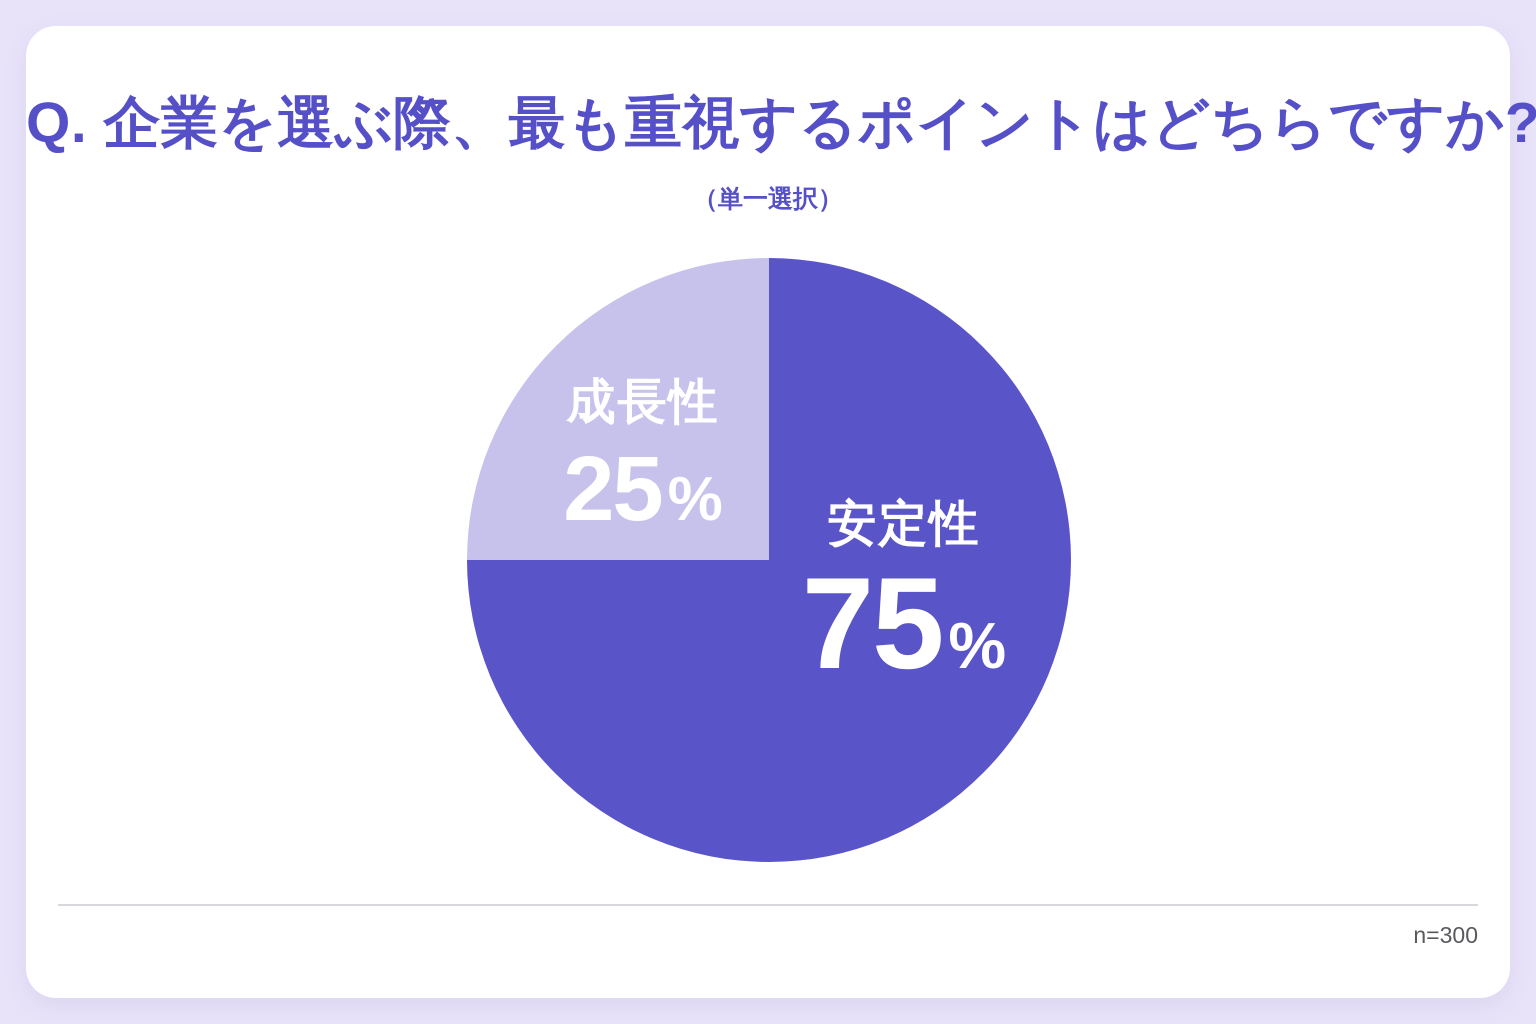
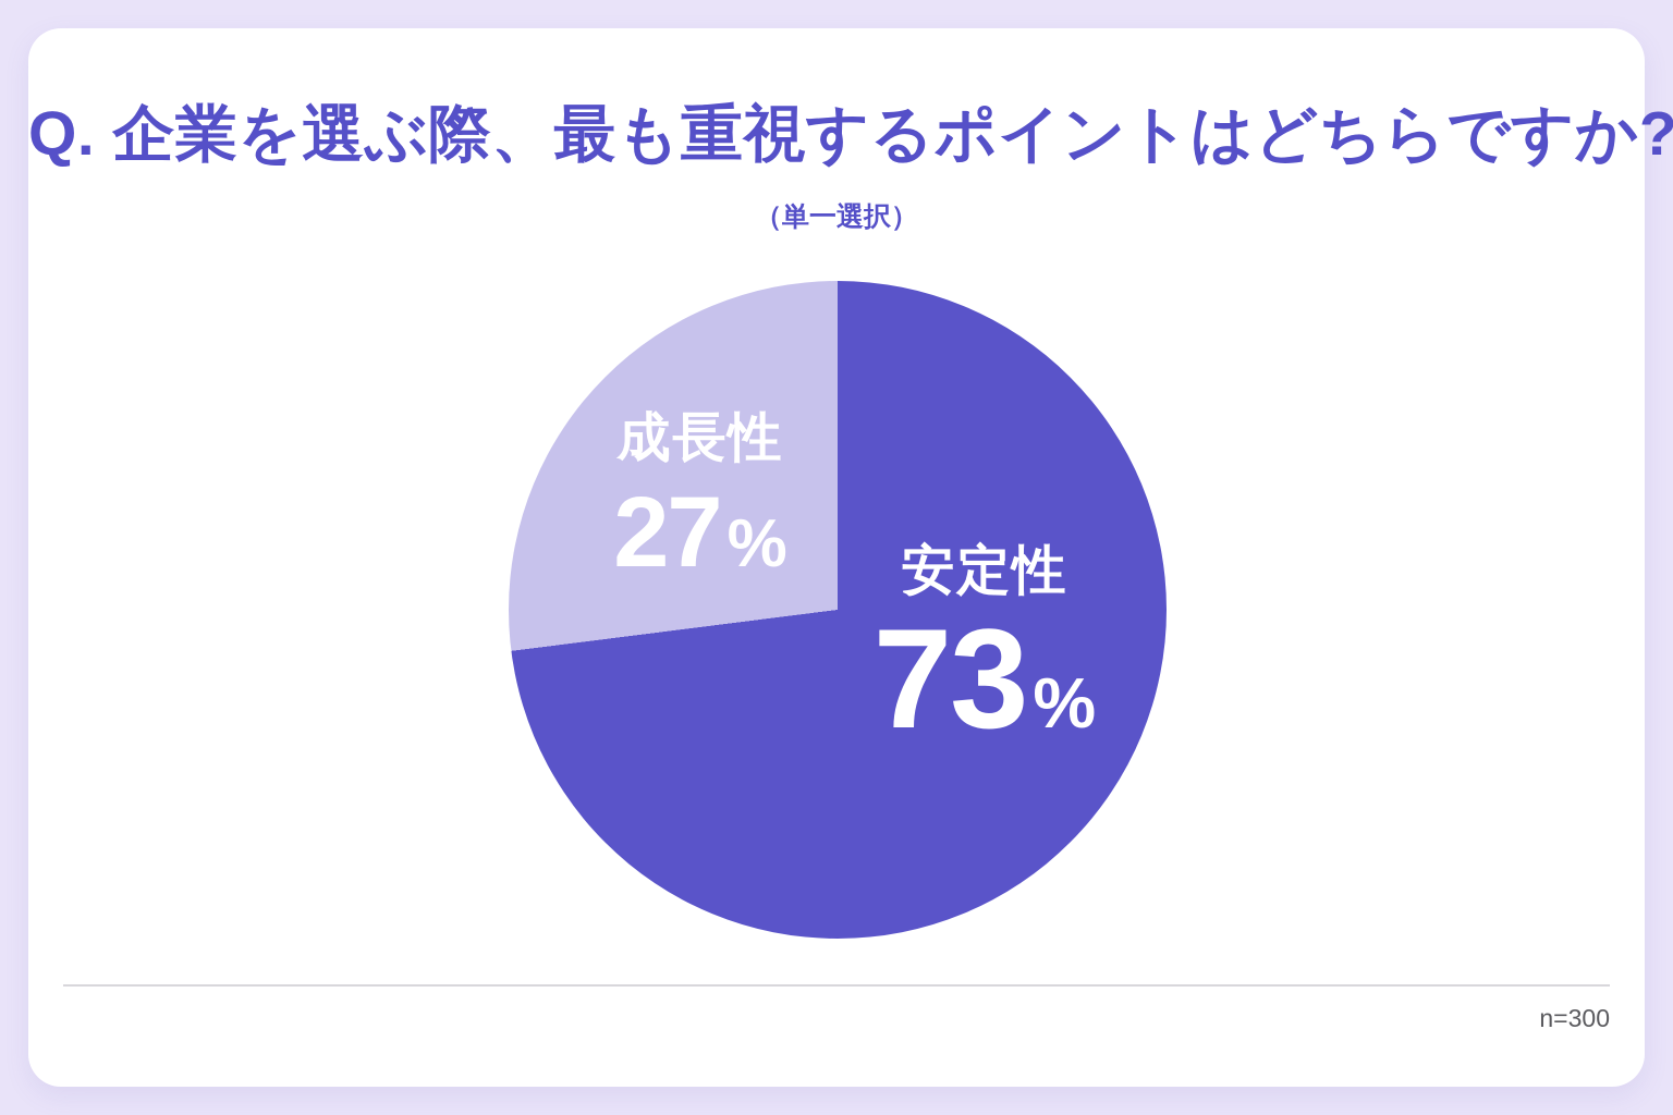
安定性: 75 -> 73
成長性: 25 -> 27
